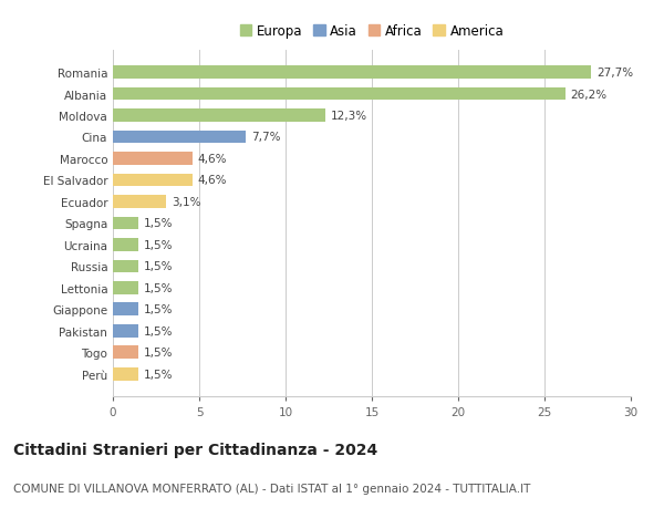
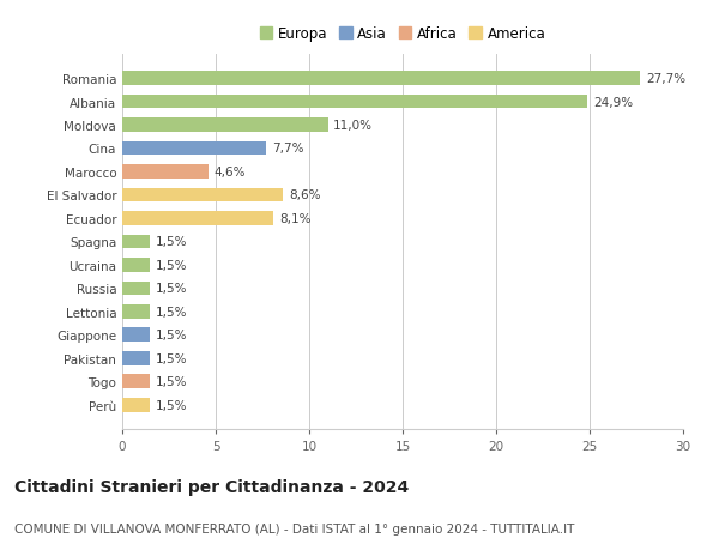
Albania: 26,2% -> 24,9%
Moldova: 12,3% -> 11,0%
El Salvador: 4,6% -> 8,6%
Ecuador: 3,1% -> 8,1%
